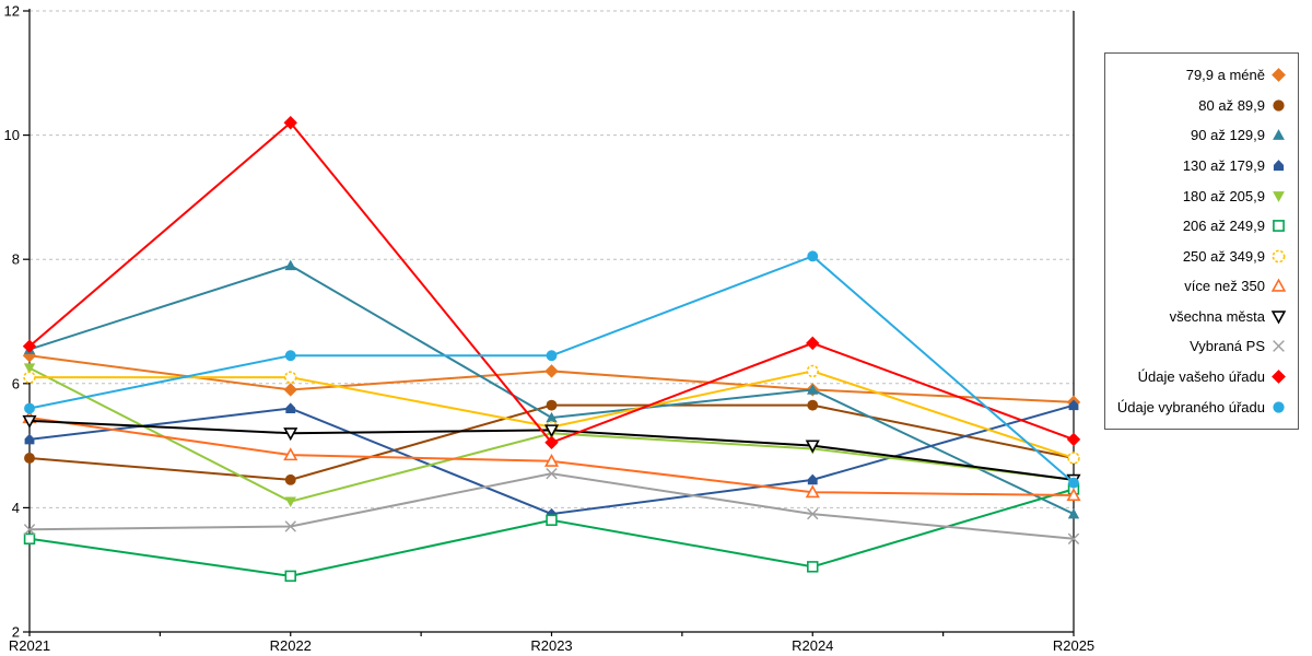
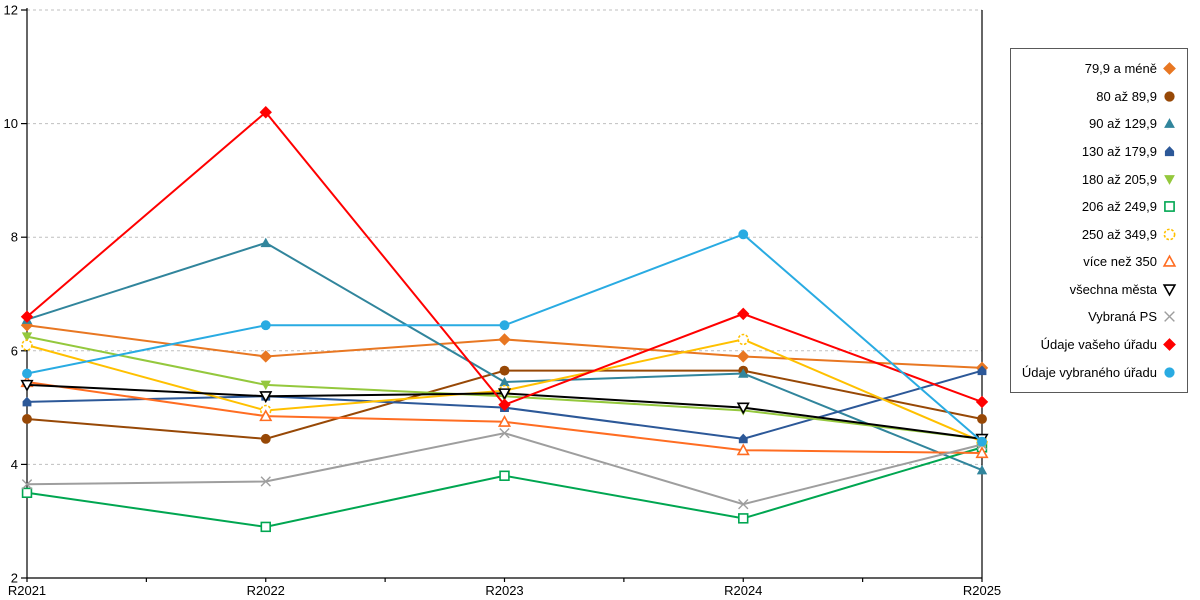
130 až 179,9/R2022: 5.6 -> 5.2
180 až 205,9/R2022: 4.1 -> 5.4
250 až 349,9/R2022: 6.1 -> 5.0
130 až 179,9/R2023: 3.9 -> 5.0
90 až 129,9/R2024: 5.9 -> 5.6
Vybraná PS/R2024: 3.9 -> 3.3
250 až 349,9/R2025: 4.8 -> 4.4
Vybraná PS/R2025: 3.5 -> 4.3
